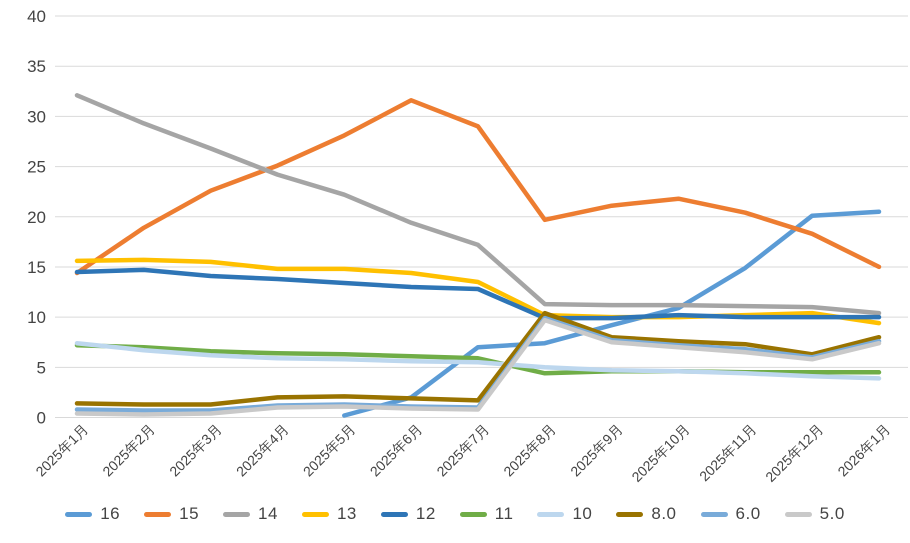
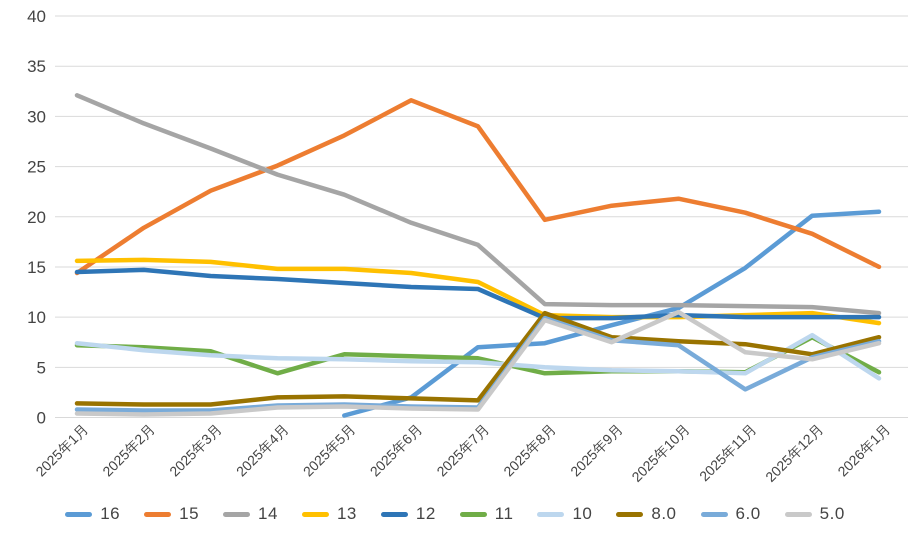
11/2025年4月: 6.4 -> 4.4
5.0/2025年10月: 7.0 -> 10.5
6.0/2025年11月: 6.8 -> 2.8
11/2025年12月: 4.5 -> 8.0
10/2025年12月: 4.1 -> 8.2
